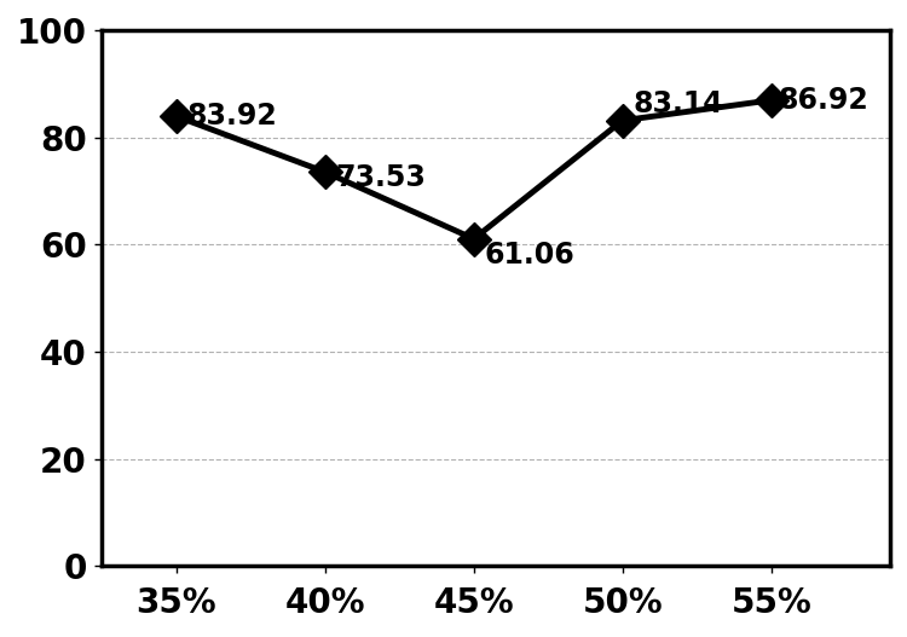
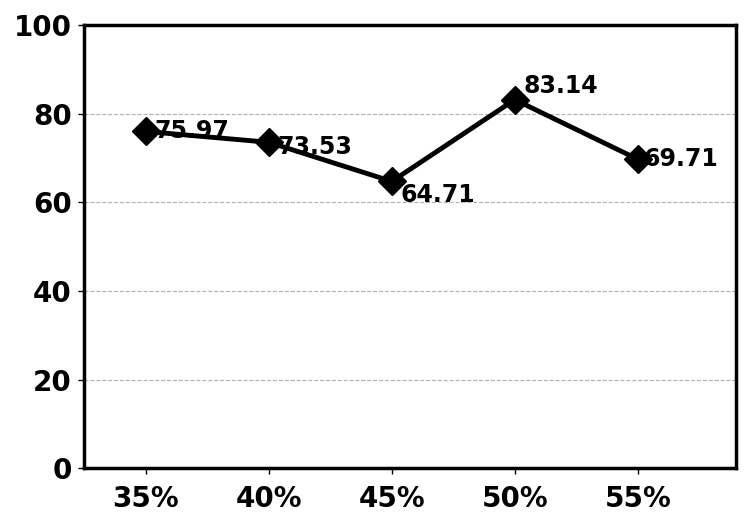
35%: 83.92 -> 75.97
45%: 61.06 -> 64.71
55%: 86.92 -> 69.71
